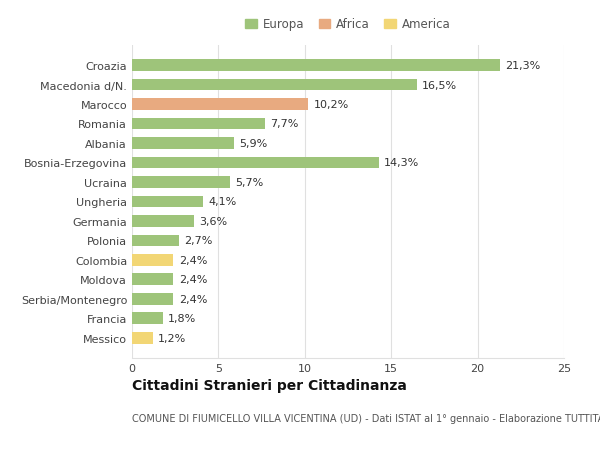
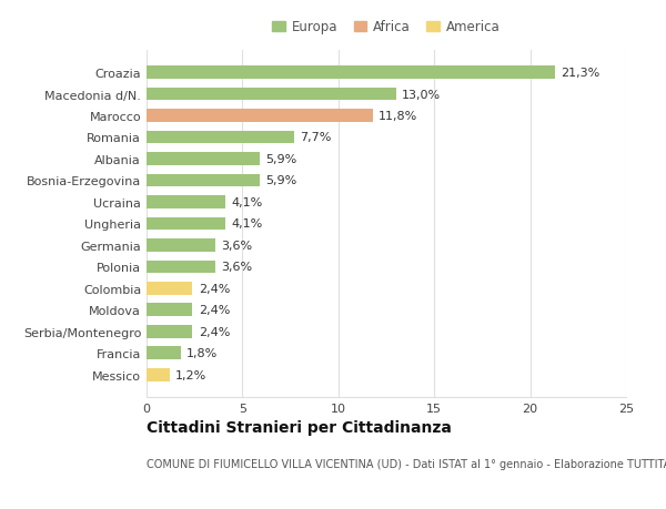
Macedonia d/N.: 16,5% -> 13,0%
Marocco: 10,2% -> 11,8%
Bosnia-Erzegovina: 14,3% -> 5,9%
Ucraina: 5,7% -> 4,1%
Polonia: 2,7% -> 3,6%
